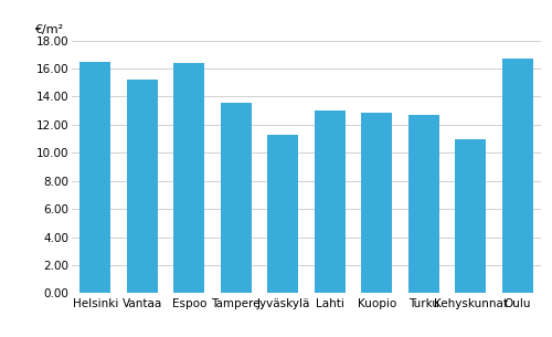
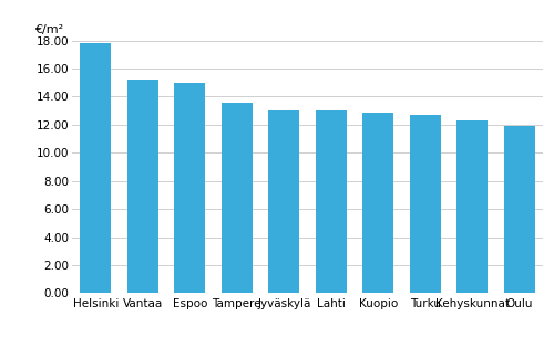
Helsinki: 16.5 -> 17.8
Espoo: 16.4 -> 14.9
Jyväskylä: 11.3 -> 13.0
Kehyskunnat: 11.0 -> 12.3
Oulu: 16.7 -> 11.9
